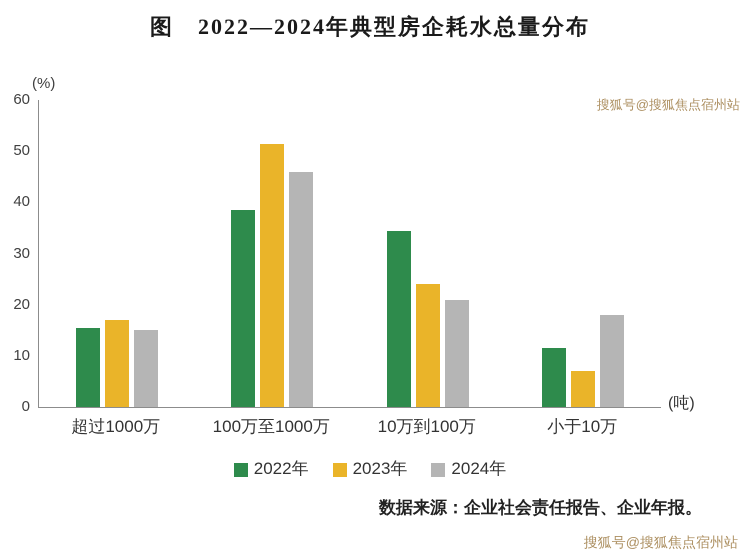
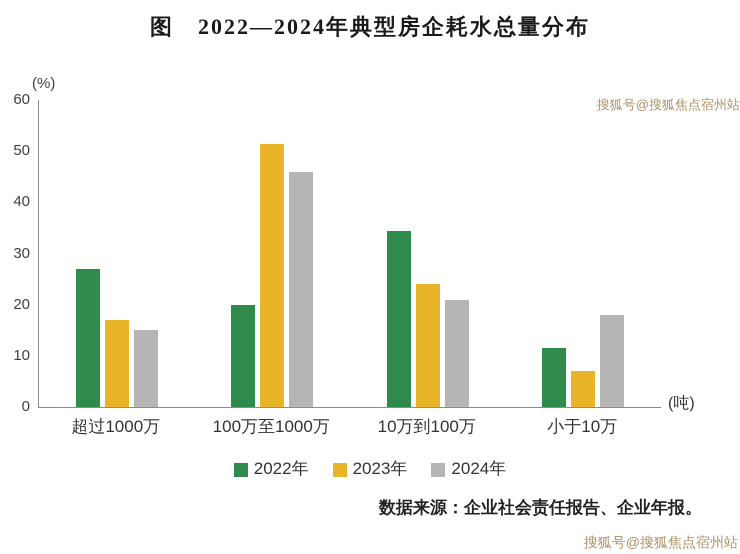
2022年/超过1000万: 16 -> 27
2022年/100万至1000万: 38 -> 20
